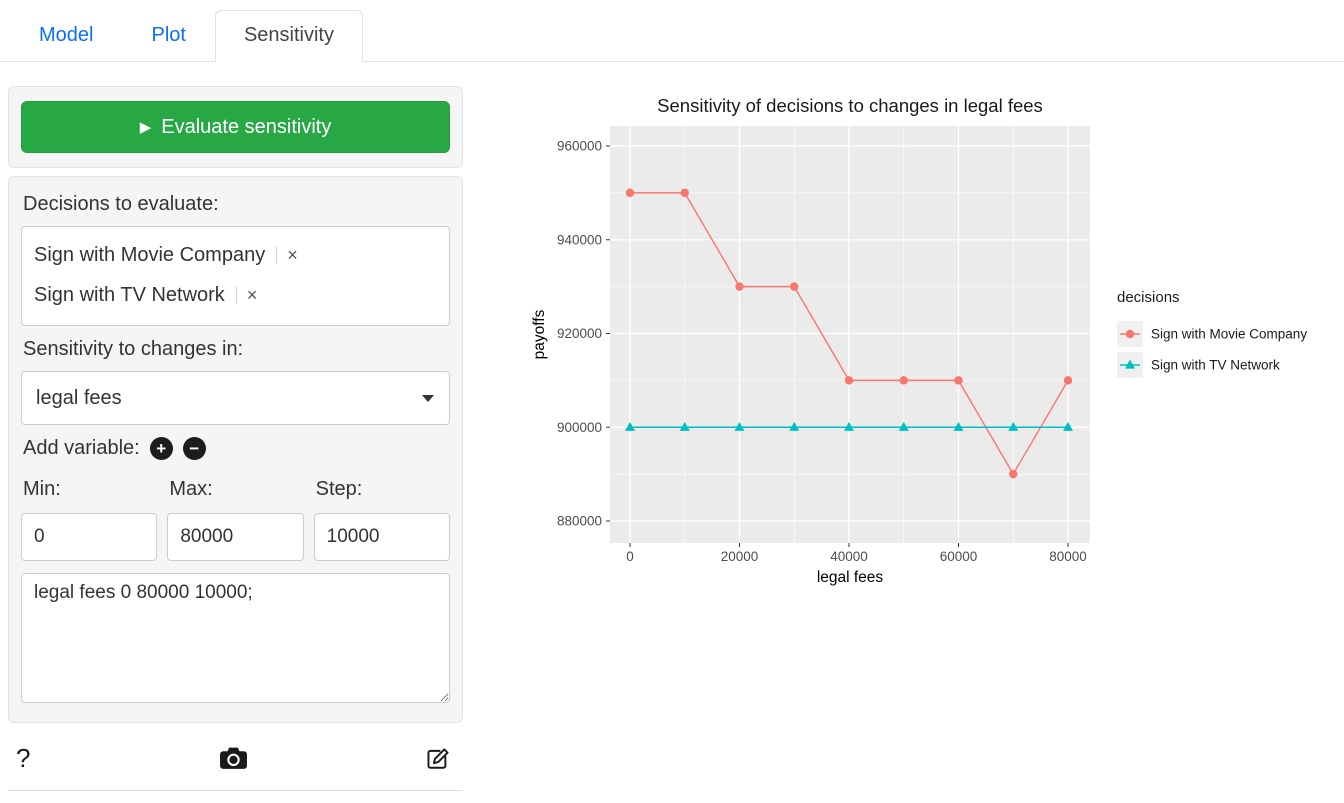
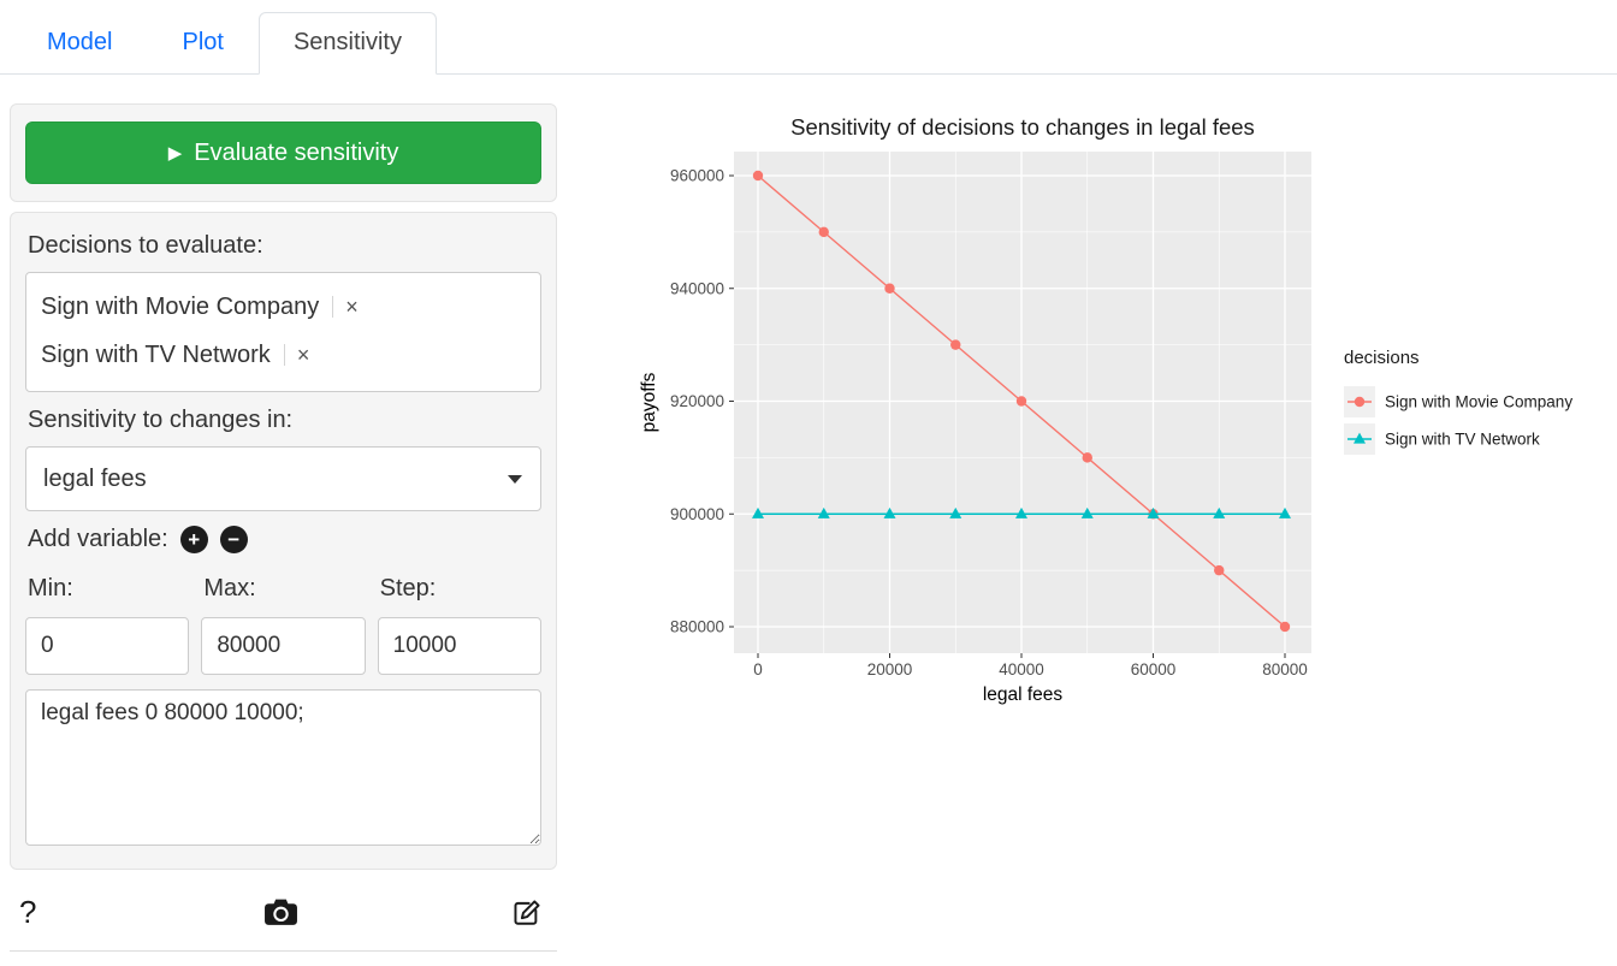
Sign with Movie Company/0: 950000 -> 960000
Sign with Movie Company/20000: 930000 -> 940000
Sign with Movie Company/40000: 910000 -> 920000
Sign with Movie Company/60000: 910000 -> 900000
Sign with Movie Company/80000: 910000 -> 880000
